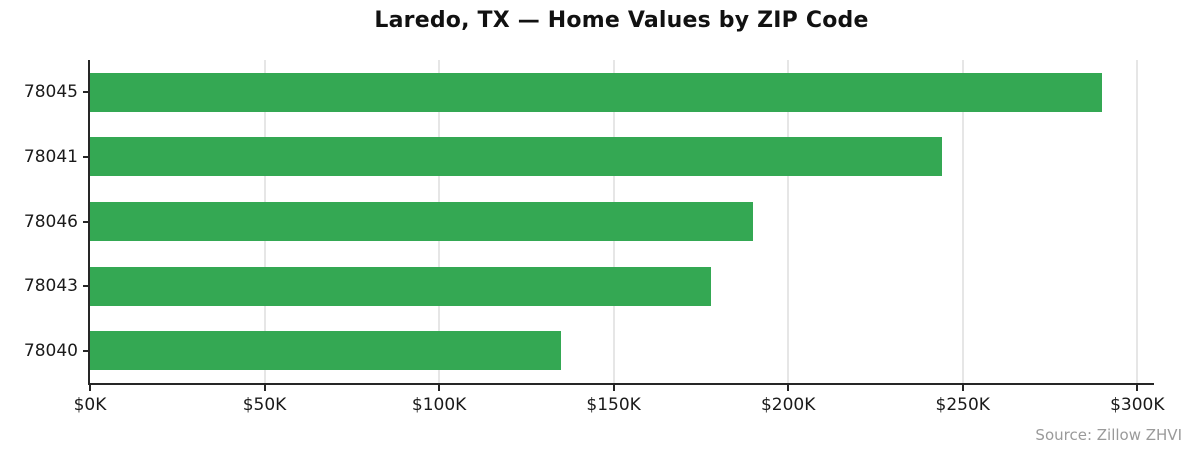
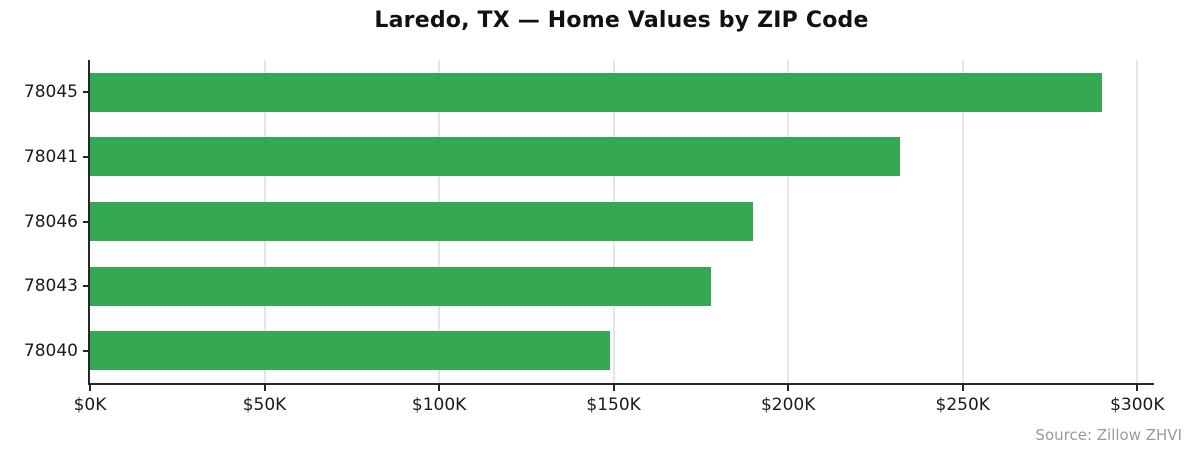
78041: $244K -> $232K
78040: $135K -> $149K
